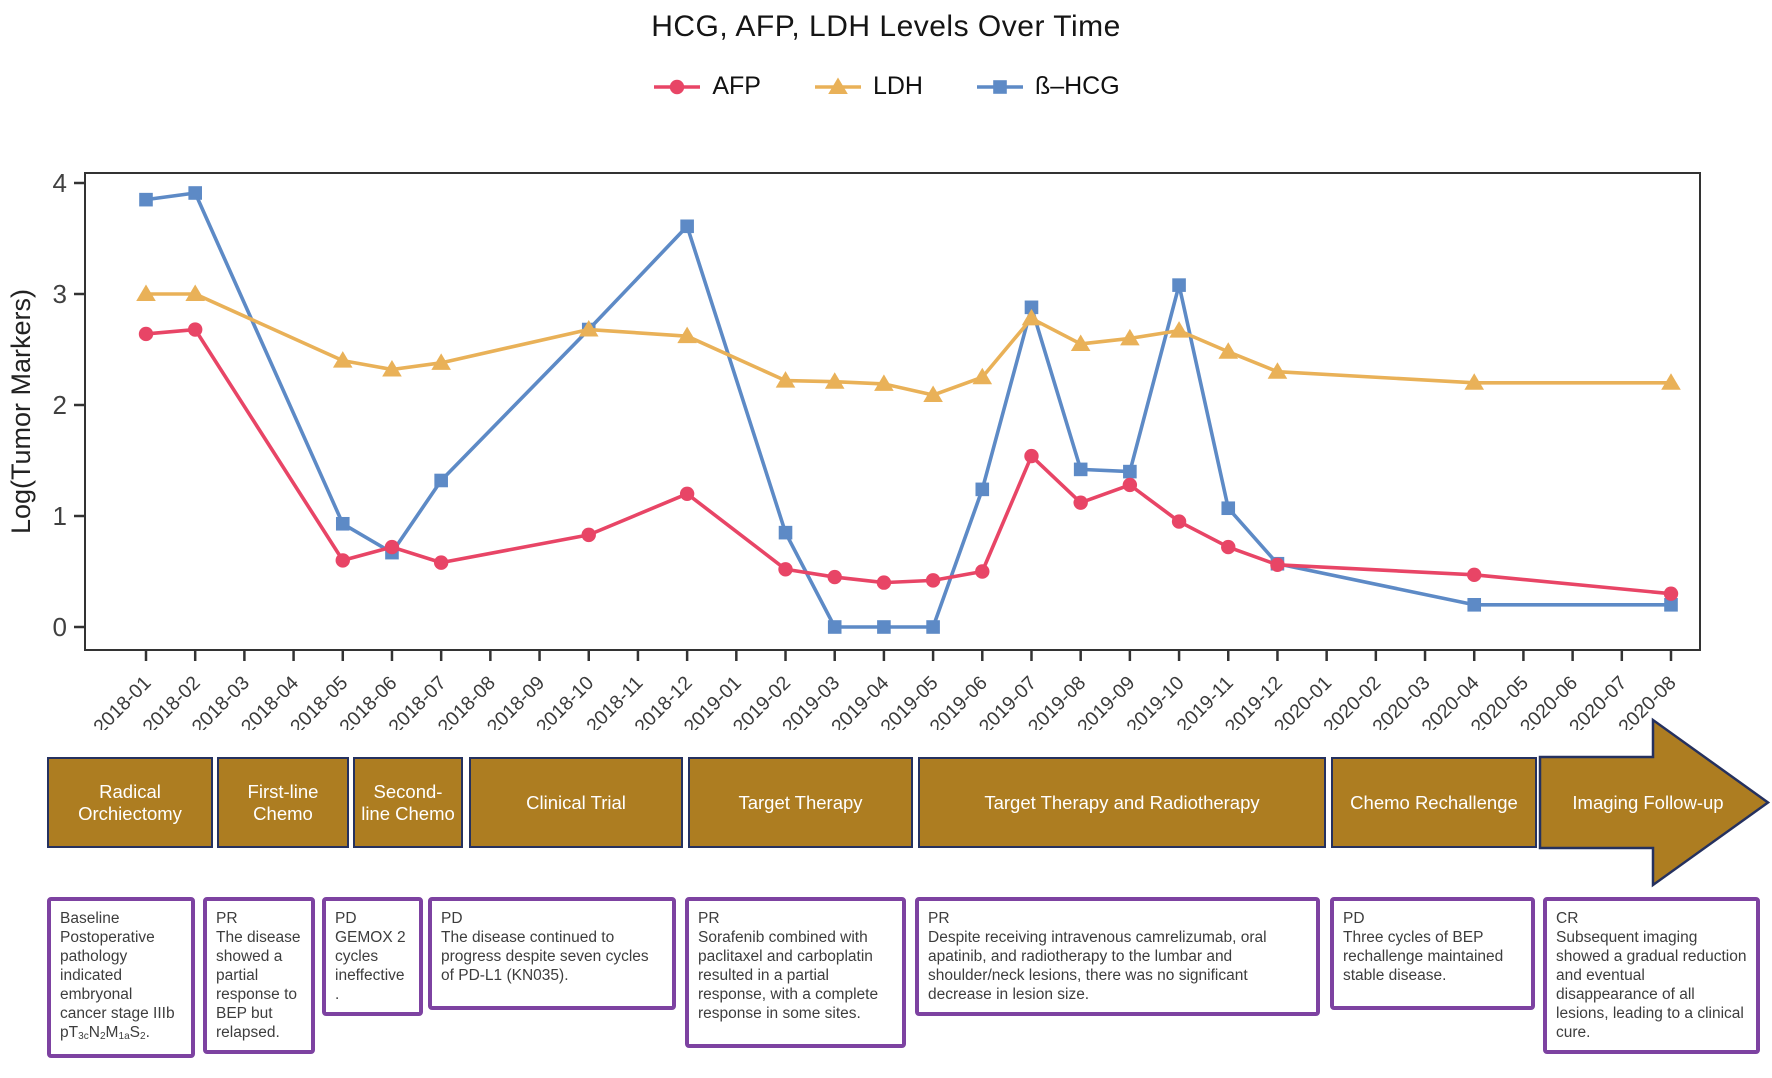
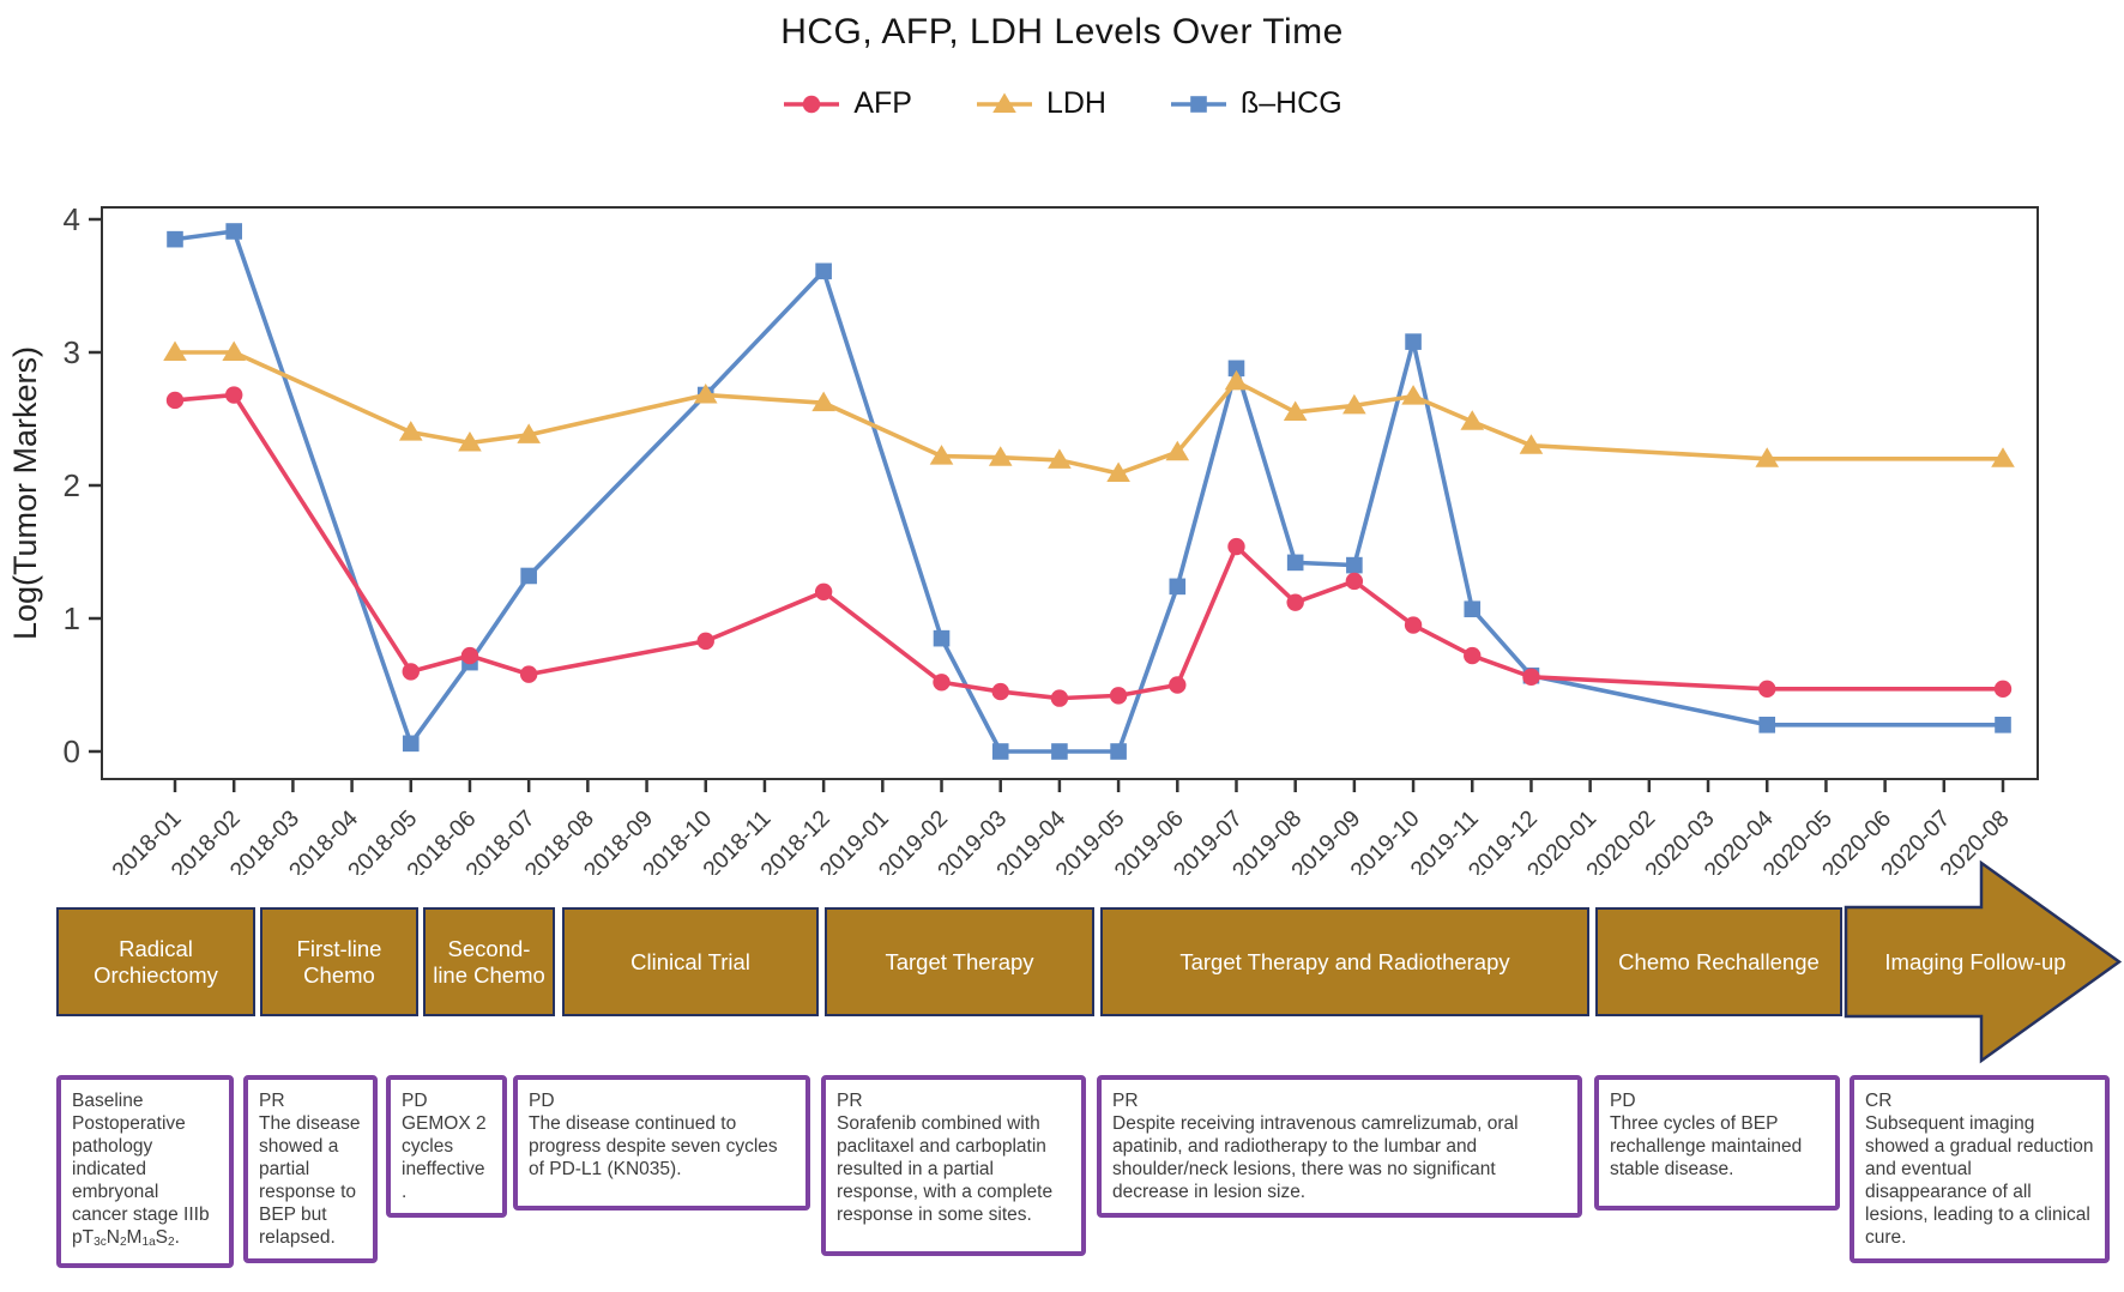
ß–HCG/2018-05: 0.93 -> 0.06
AFP/2020-08: 0.30 -> 0.47
